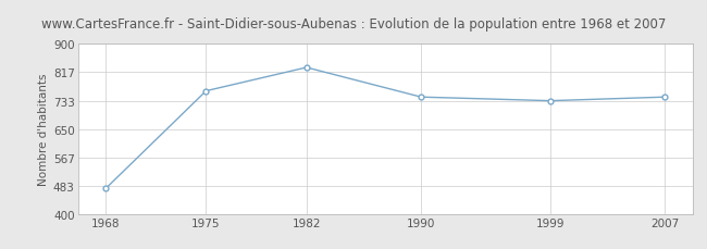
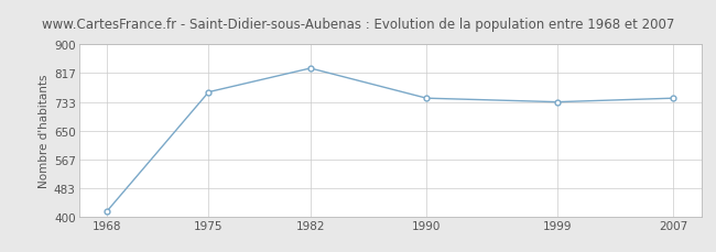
1968: 475 -> 416
